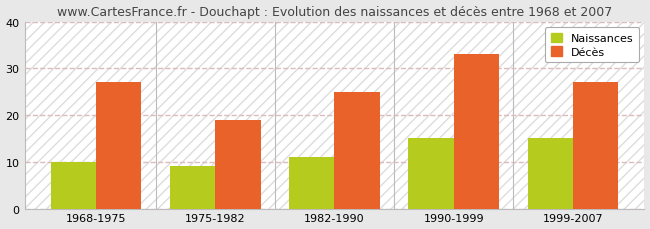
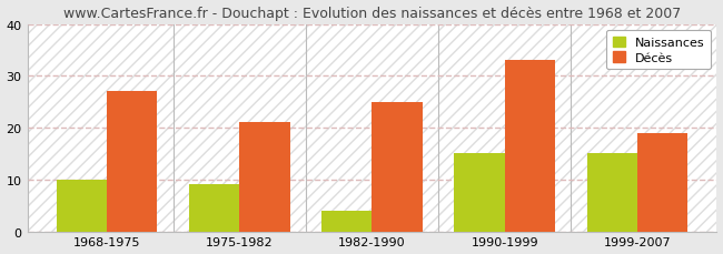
Décès/1975-1982: 19 -> 21
Naissances/1982-1990: 11 -> 4
Décès/1999-2007: 27 -> 19
